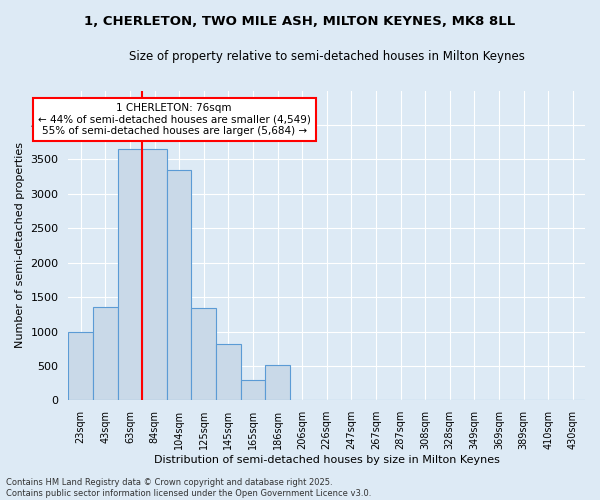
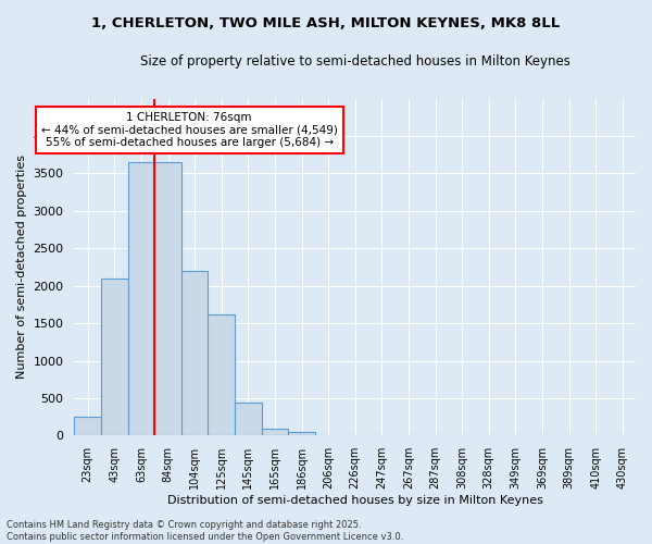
23sqm: 1000 -> 250
43sqm: 1360 -> 2100
104sqm: 3340 -> 2200
125sqm: 1340 -> 1620
145sqm: 820 -> 440
165sqm: 300 -> 90
186sqm: 520 -> 50
